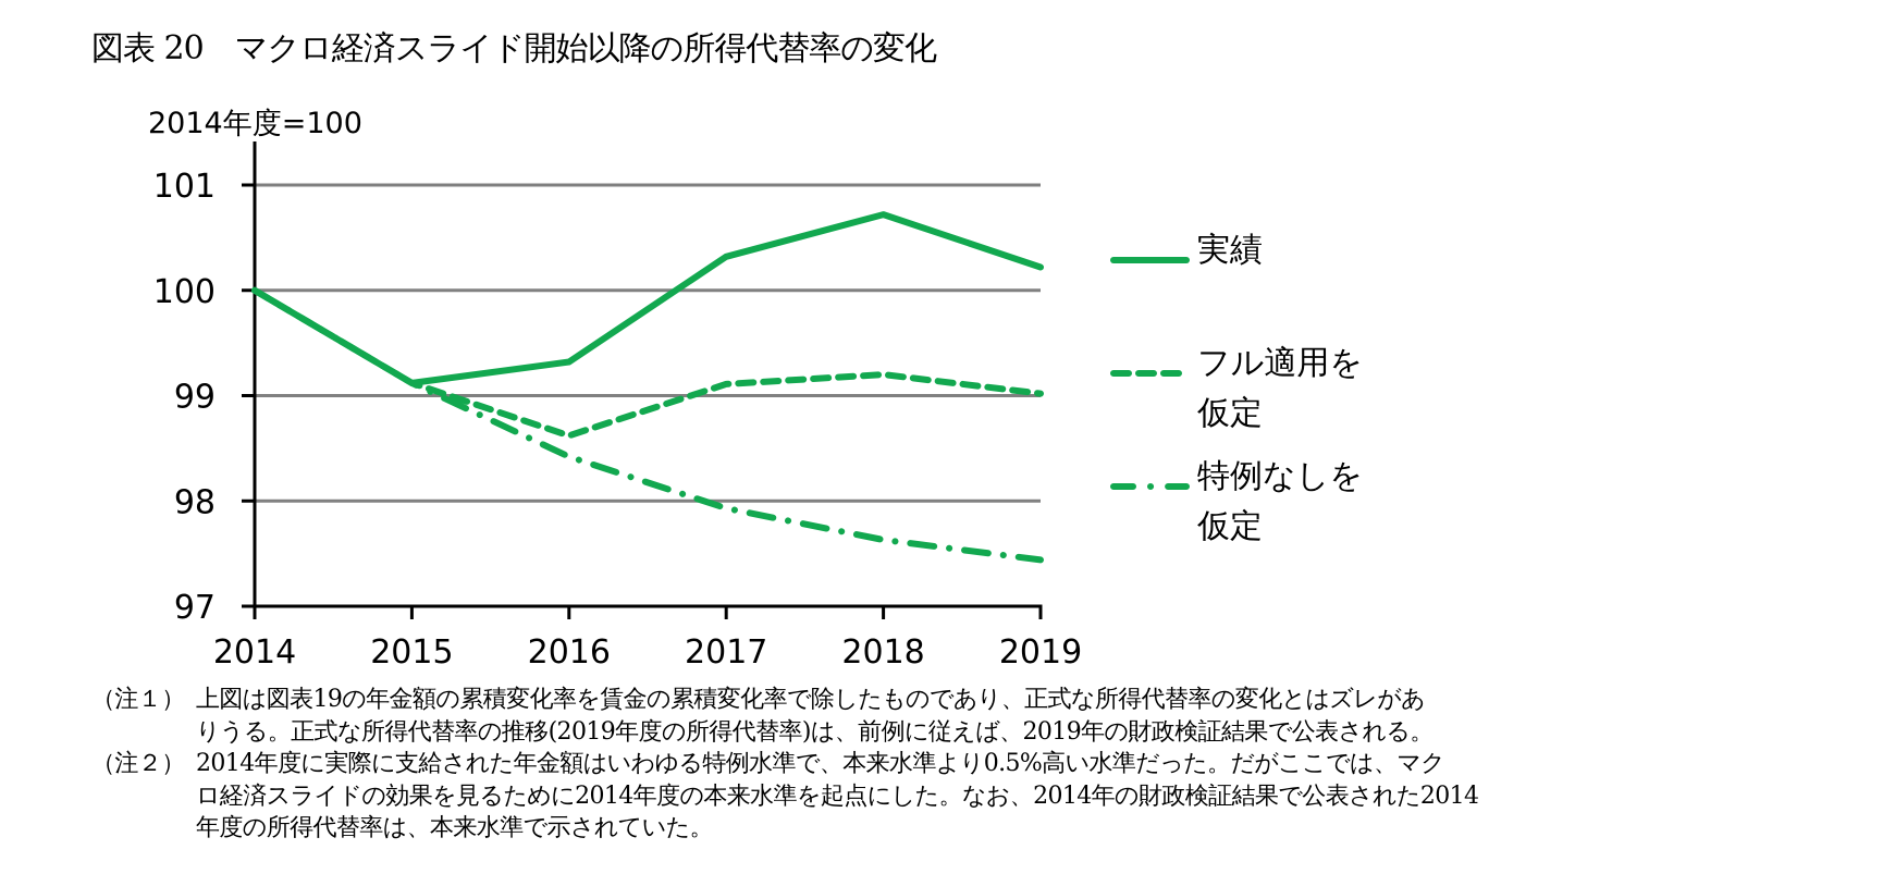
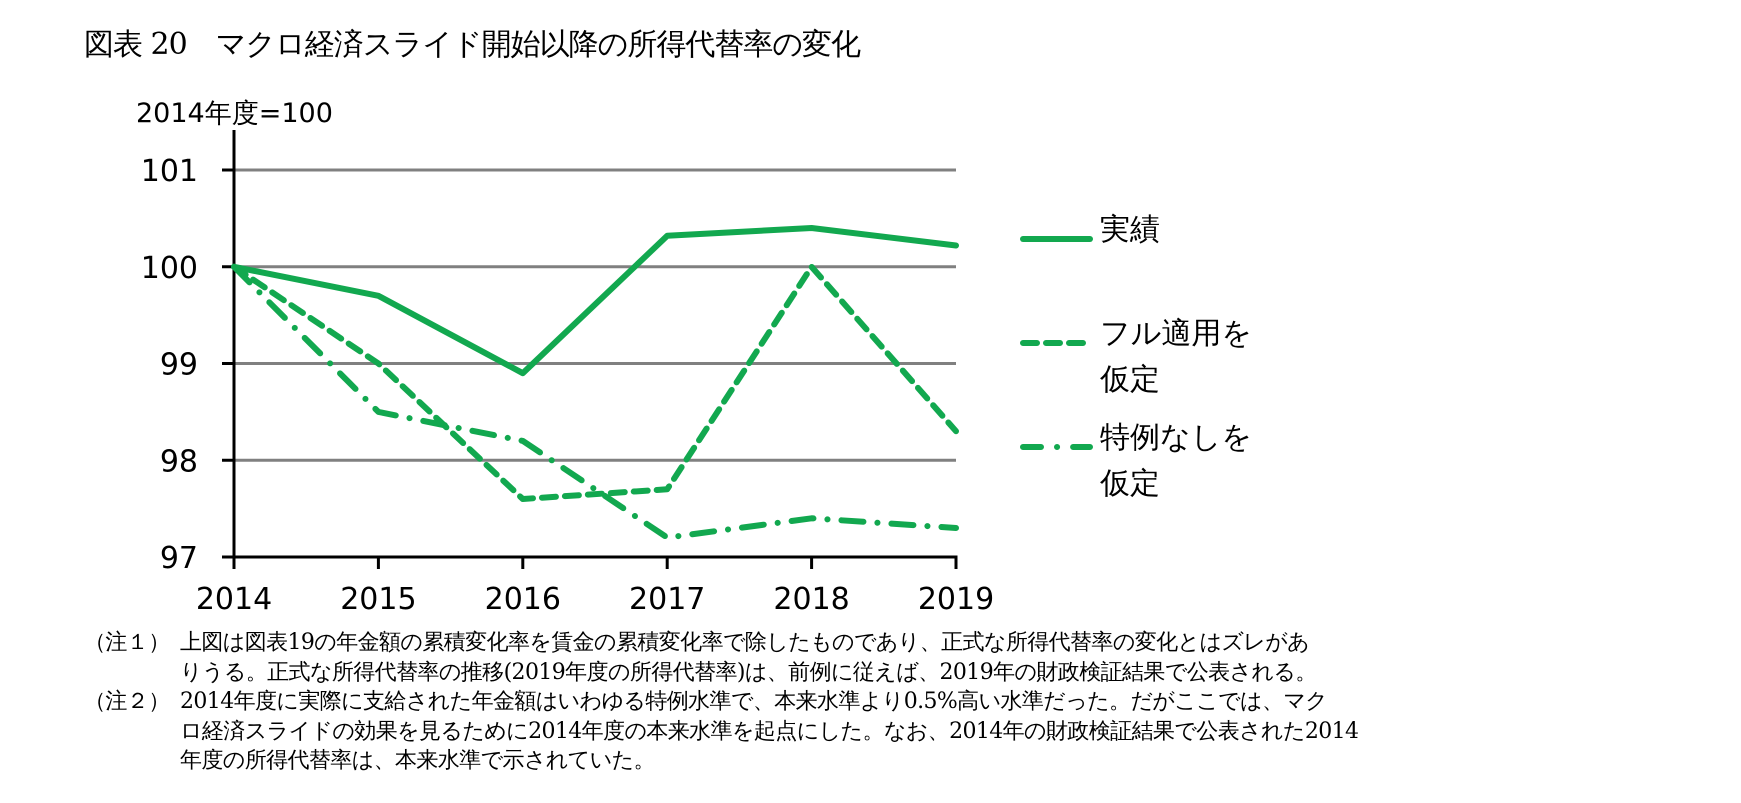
実績/2015: 99.1 -> 99.7
フル適用を仮定/2015: 99.1 -> 99.0
特例なしを仮定/2015: 99.1 -> 98.5
実績/2016: 99.3 -> 98.9
フル適用を仮定/2016: 98.6 -> 97.6
特例なしを仮定/2016: 98.4 -> 98.2
フル適用を仮定/2017: 99.1 -> 97.7
特例なしを仮定/2017: 97.9 -> 97.2
実績/2018: 100.7 -> 100.4
フル適用を仮定/2018: 99.2 -> 100.0
特例なしを仮定/2018: 97.6 -> 97.4
フル適用を仮定/2019: 99.0 -> 98.3
特例なしを仮定/2019: 97.4 -> 97.3
